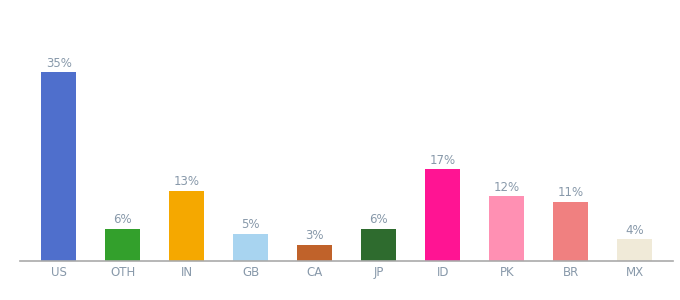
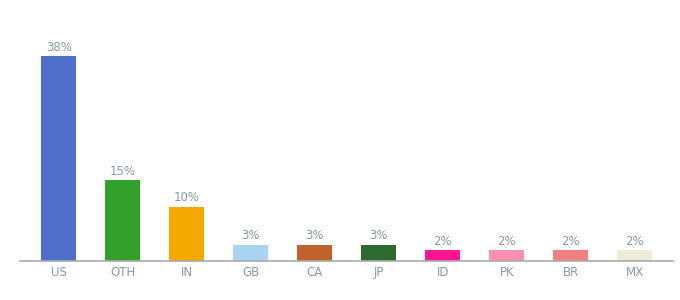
US: 35% -> 38%
OTH: 6% -> 15%
IN: 13% -> 10%
GB: 5% -> 3%
JP: 6% -> 3%
ID: 17% -> 2%
PK: 12% -> 2%
BR: 11% -> 2%
MX: 4% -> 2%
